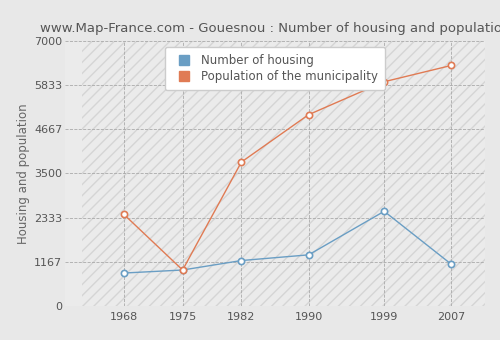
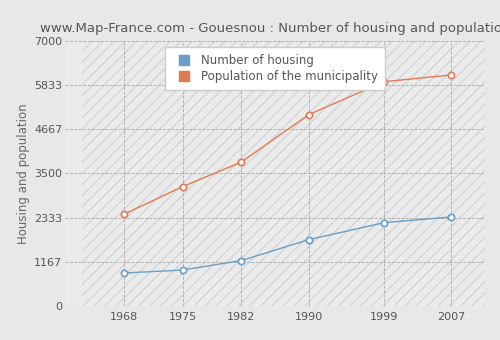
Population of the municipality/1975: 950 -> 3150
Number of housing/1990: 1350 -> 1750
Number of housing/1999: 2500 -> 2200
Number of housing/2007: 1100 -> 2350
Population of the municipality/2007: 6350 -> 6100
